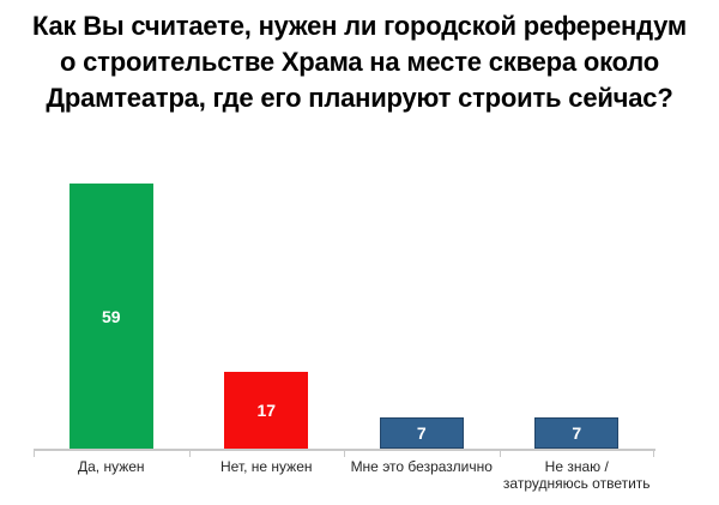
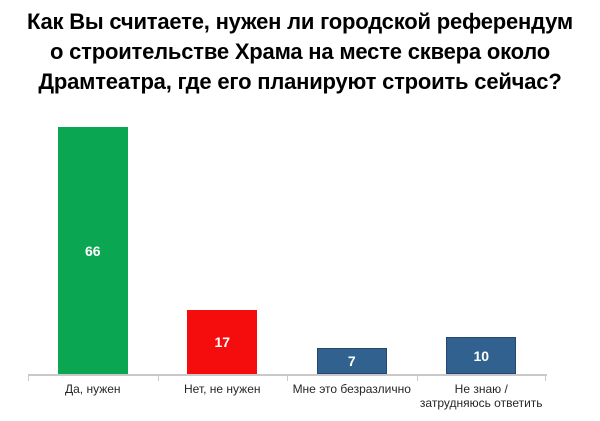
Да, нужен: 59 -> 66
Не знаю / затрудняюсь ответить: 7 -> 10
